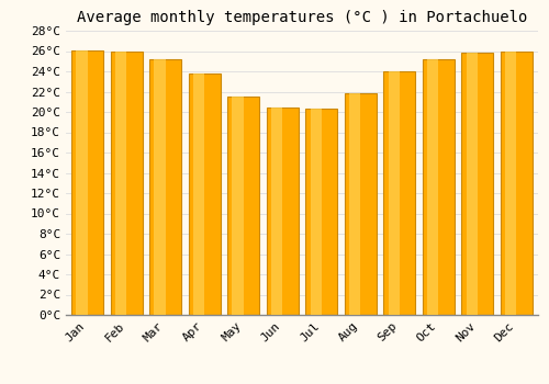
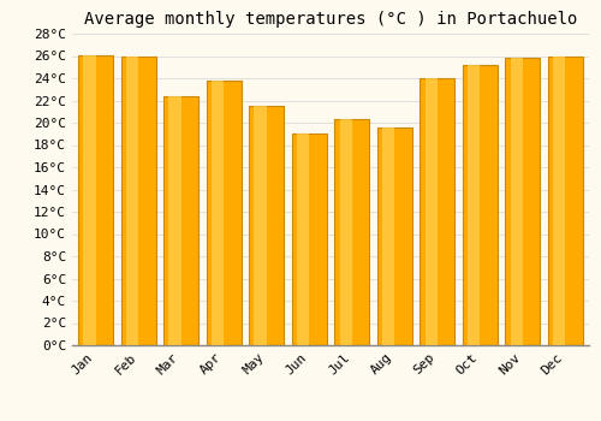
Mar: 25.2°C -> 22.4°C
Jun: 20.4°C -> 19.0°C
Aug: 21.8°C -> 19.6°C
